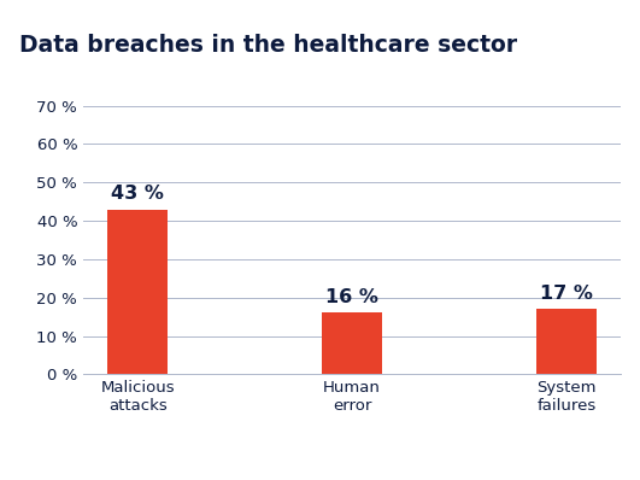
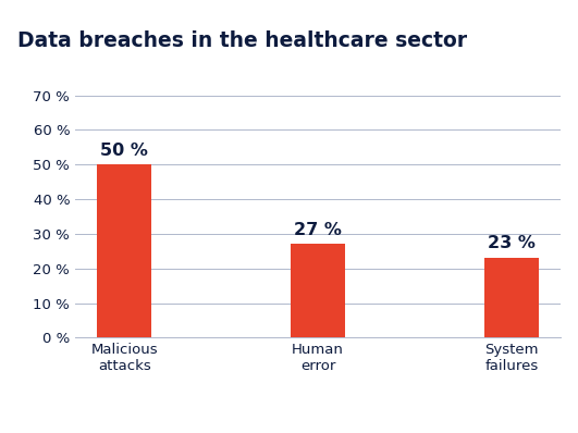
Malicious attacks: 43 -> 50
Human error: 16 -> 27
System failures: 17 -> 23
